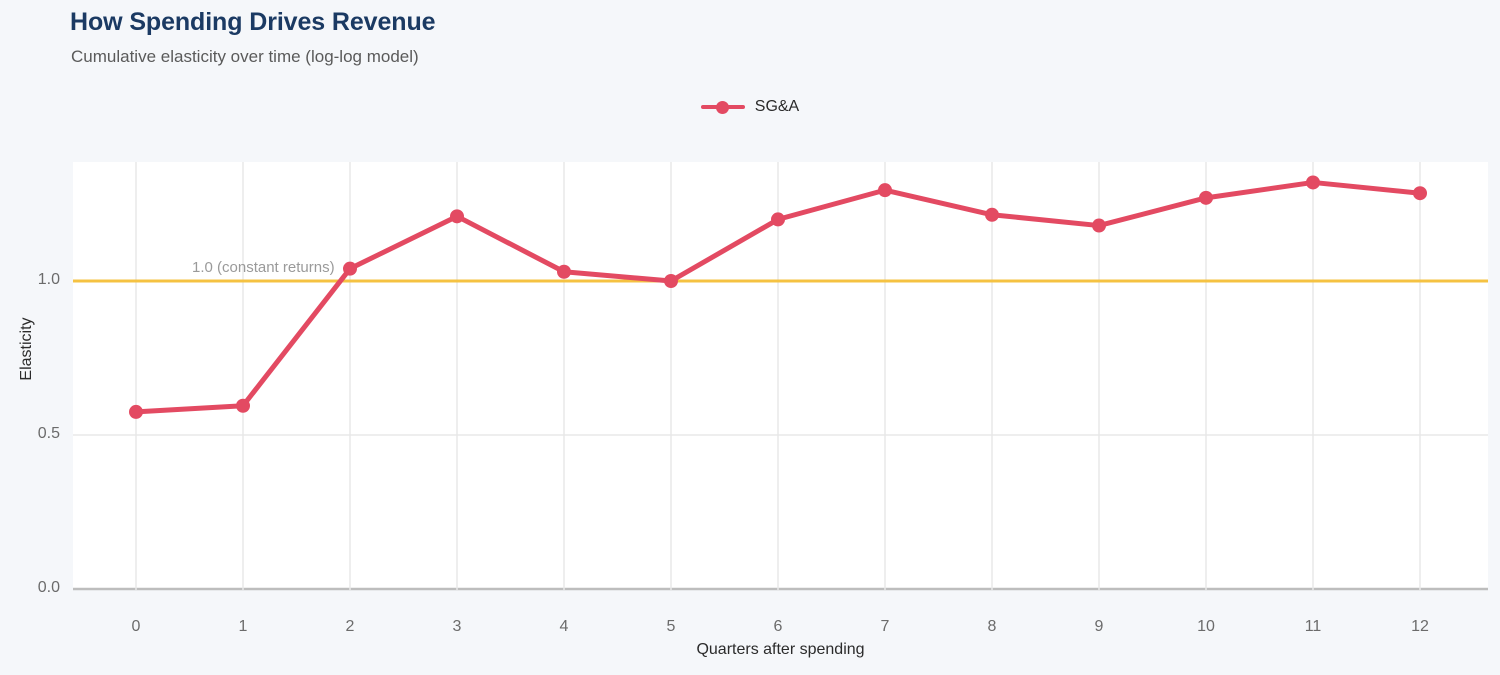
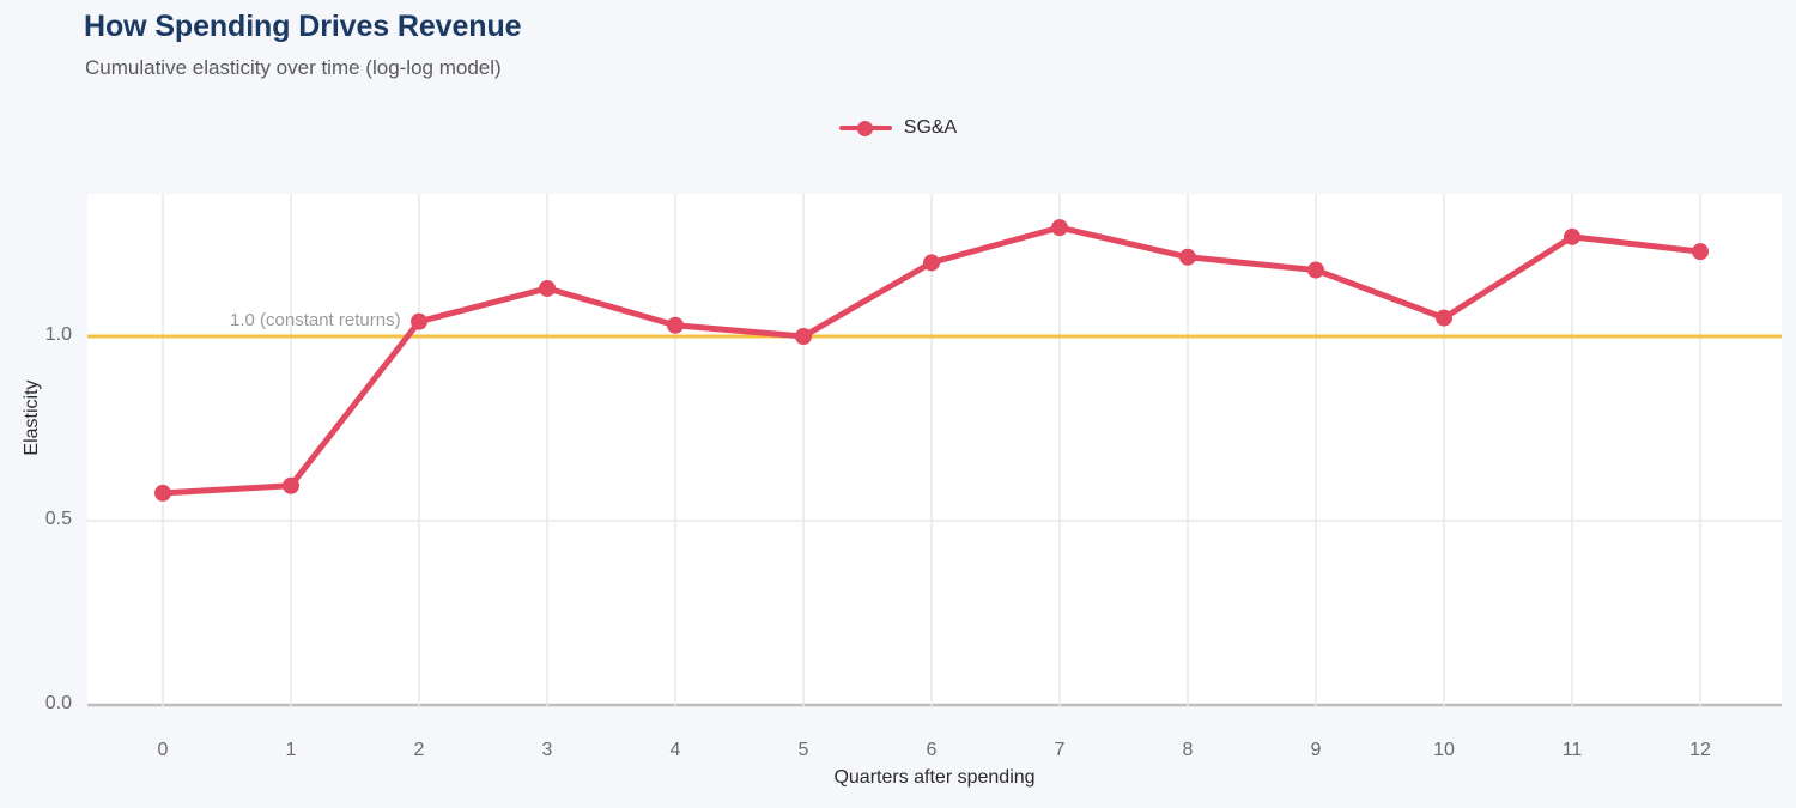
3: 1.21 -> 1.13
10: 1.27 -> 1.05
11: 1.32 -> 1.27
12: 1.28 -> 1.23
